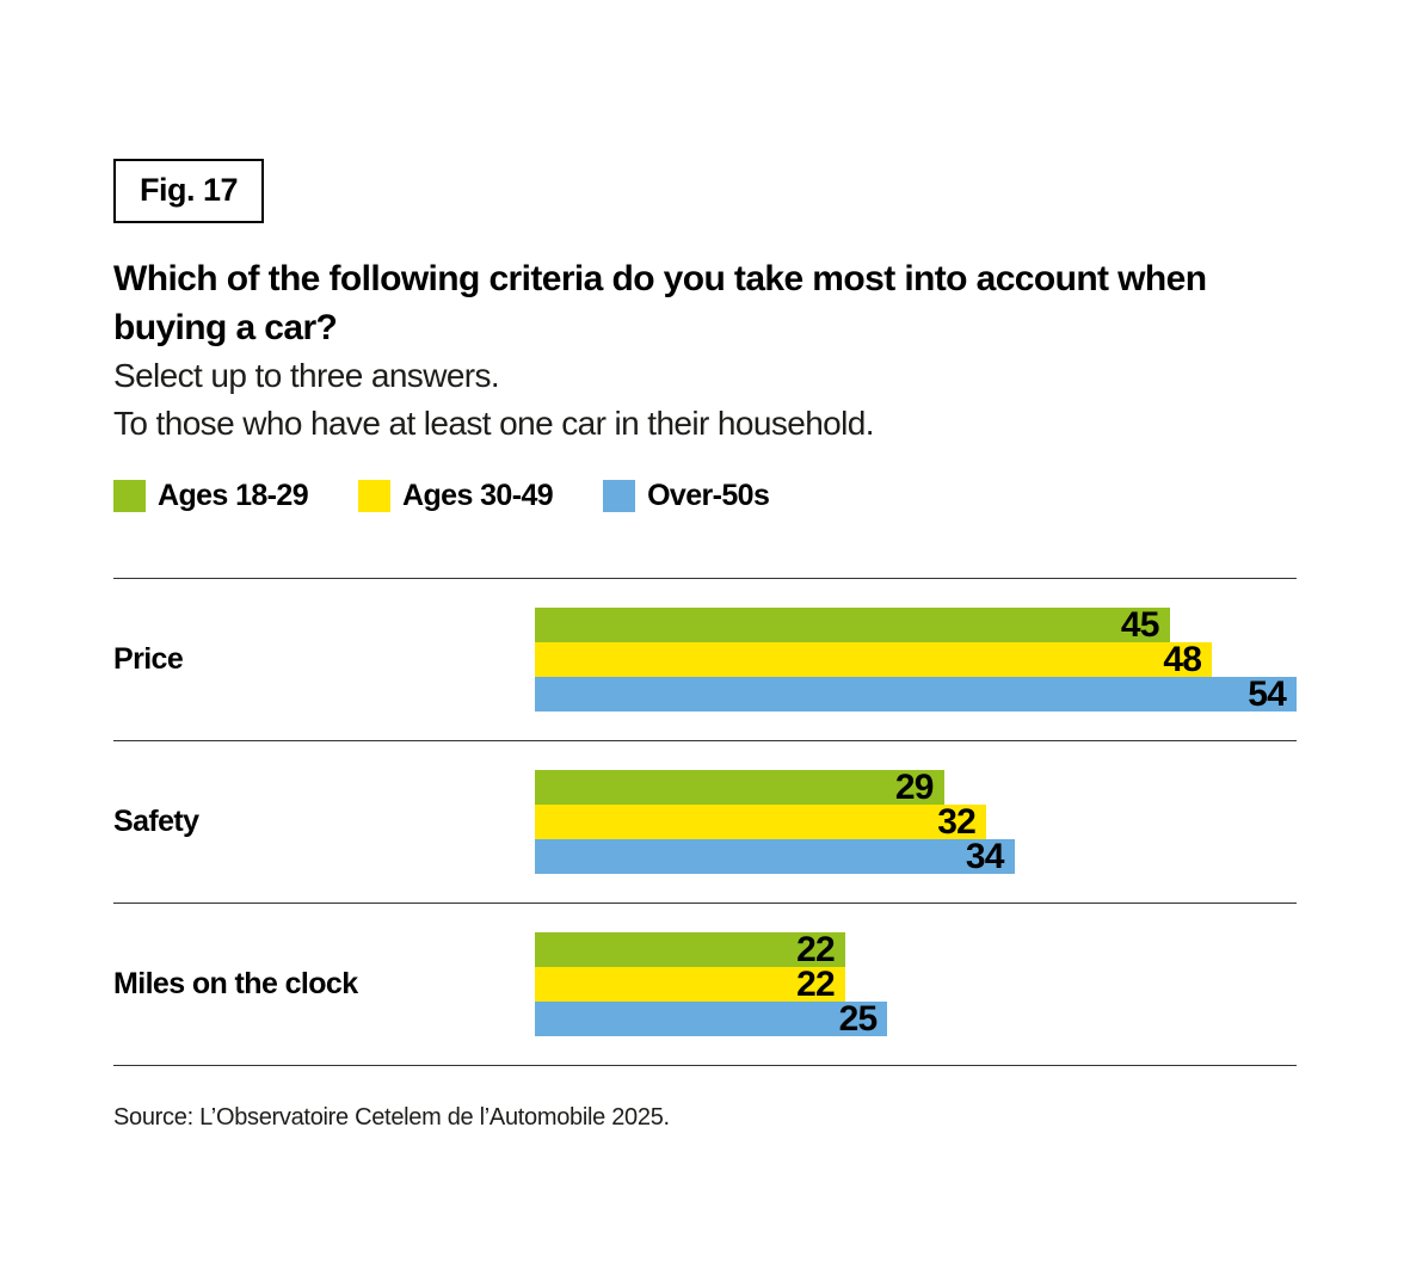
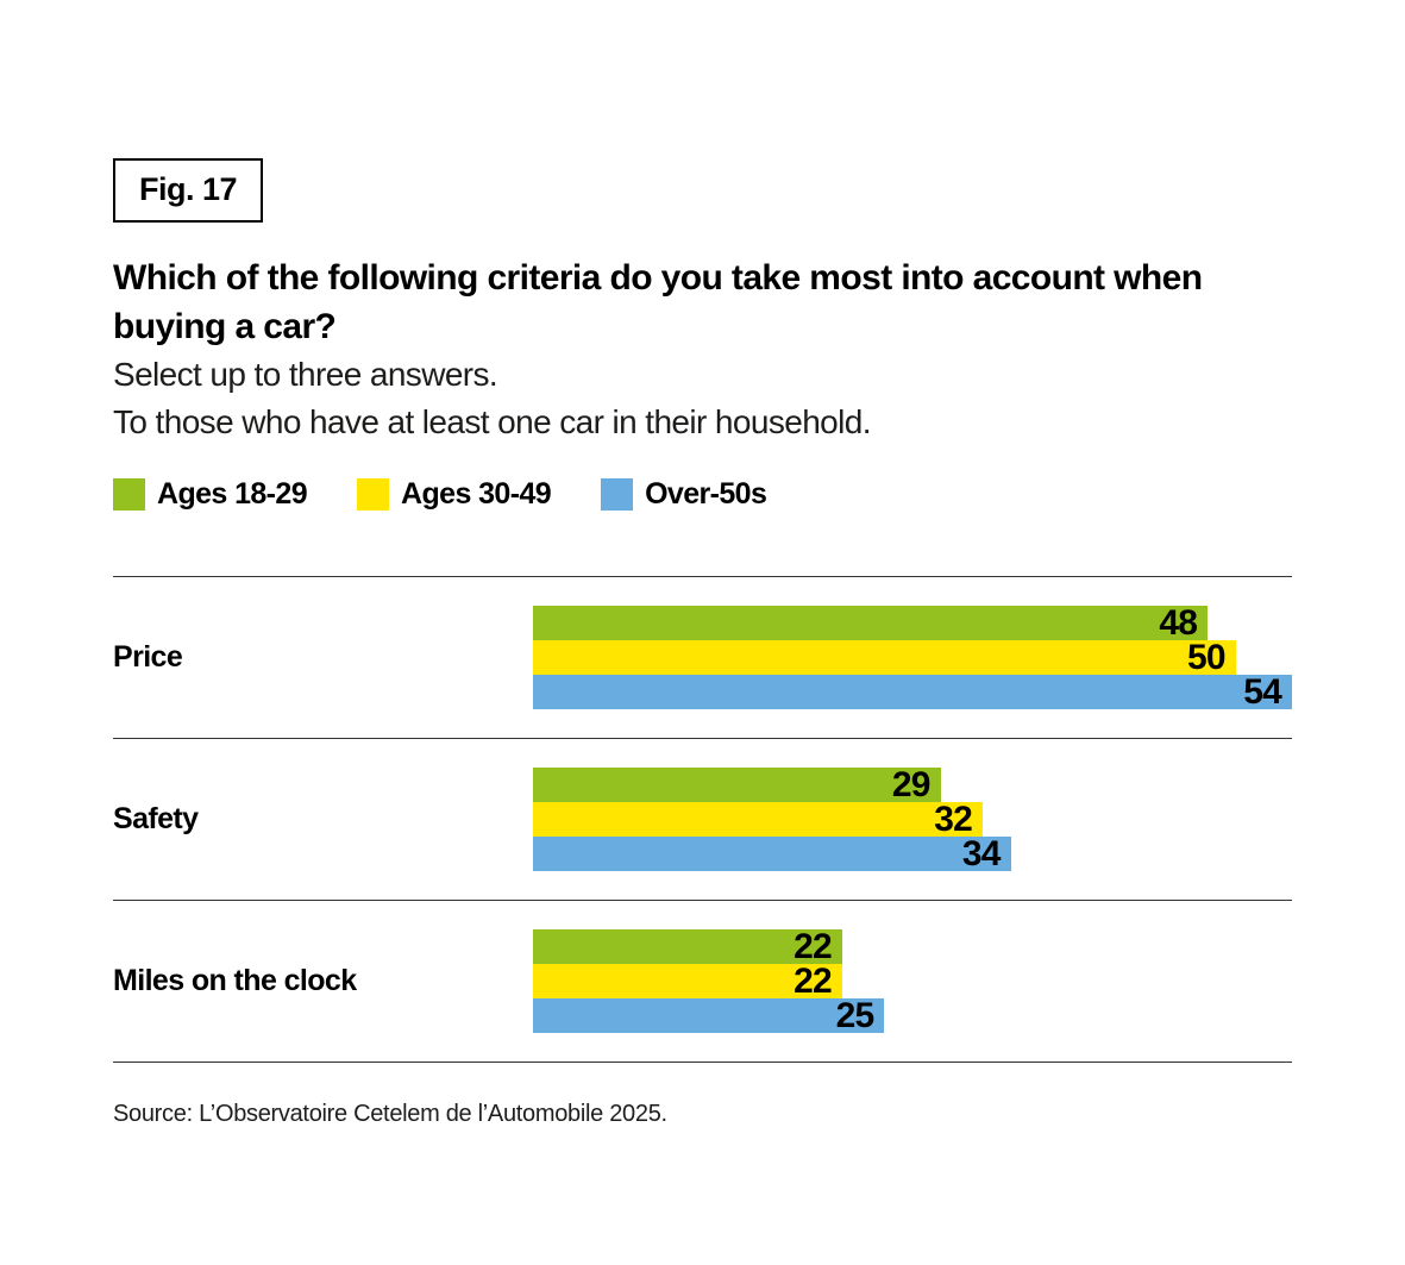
Ages 18-29/Price: 45 -> 48
Ages 30-49/Price: 48 -> 50
